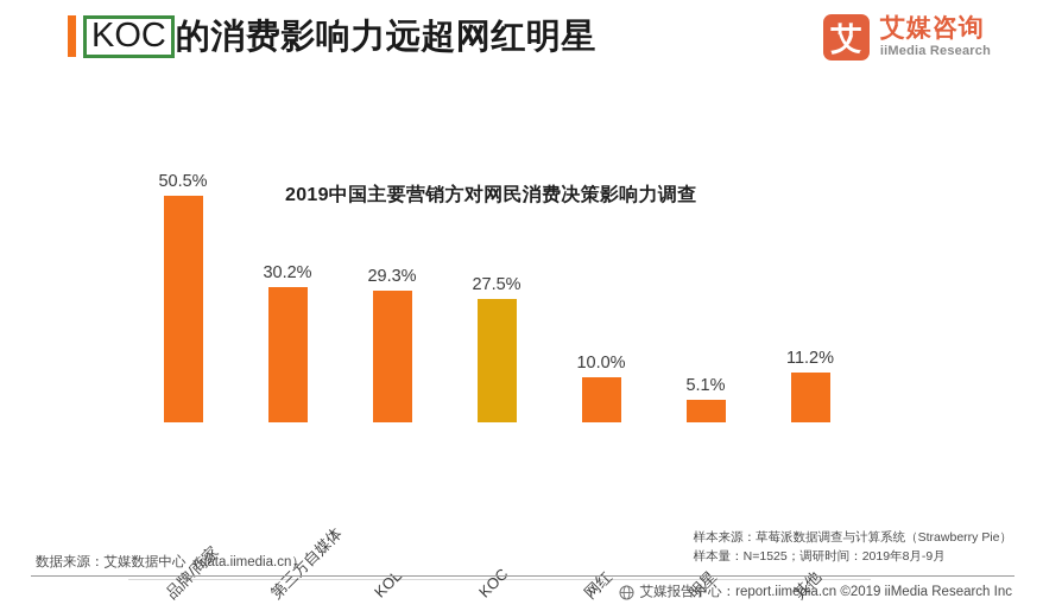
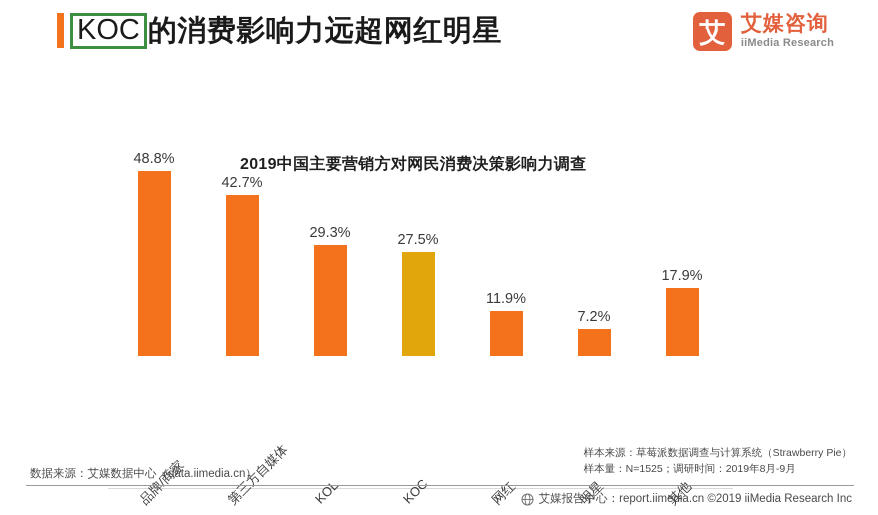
品牌/商家: 50.5% -> 48.8%
第三方自媒体: 30.2% -> 42.7%
网红: 10.0% -> 11.9%
明星: 5.1% -> 7.2%
其他: 11.2% -> 17.9%
